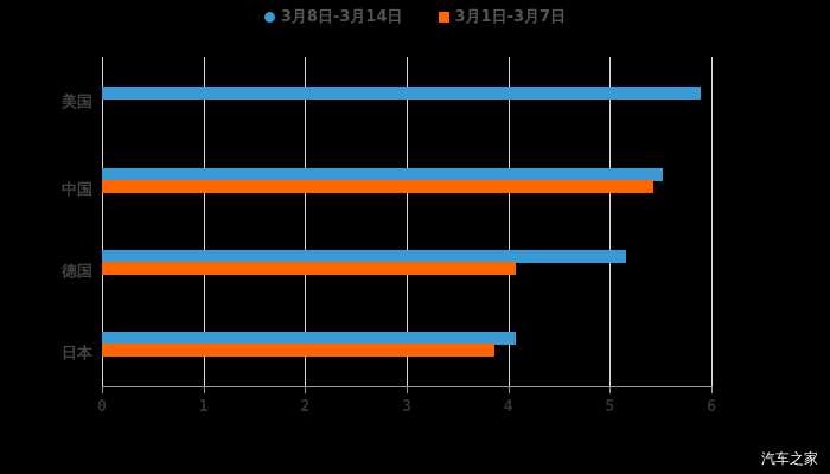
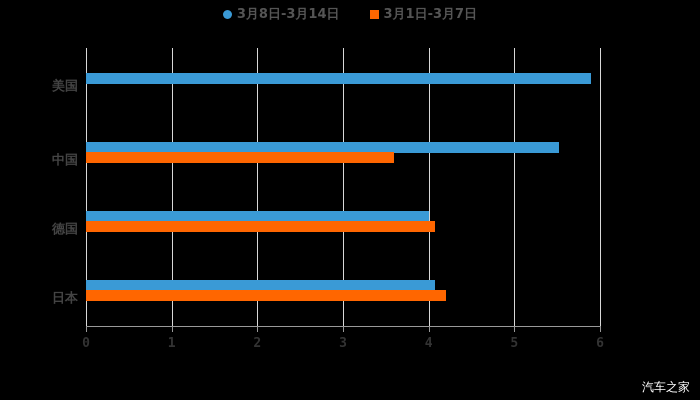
3月1日-3月7日/中国: 5.4 -> 3.6
3月8日-3月14日/德国: 5.2 -> 4.0
3月1日-3月7日/日本: 3.9 -> 4.2
